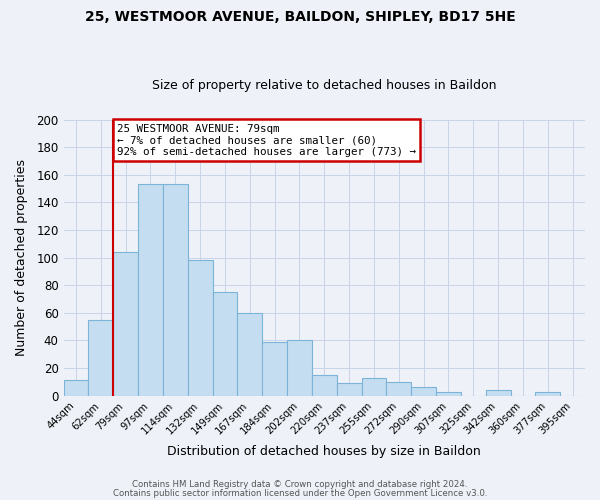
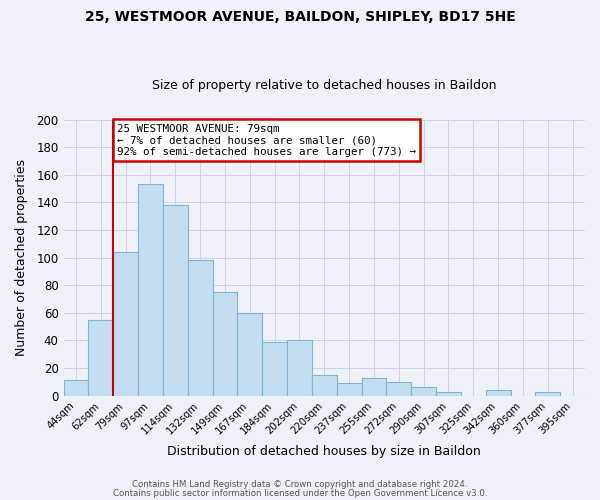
114sqm: 153 -> 138
